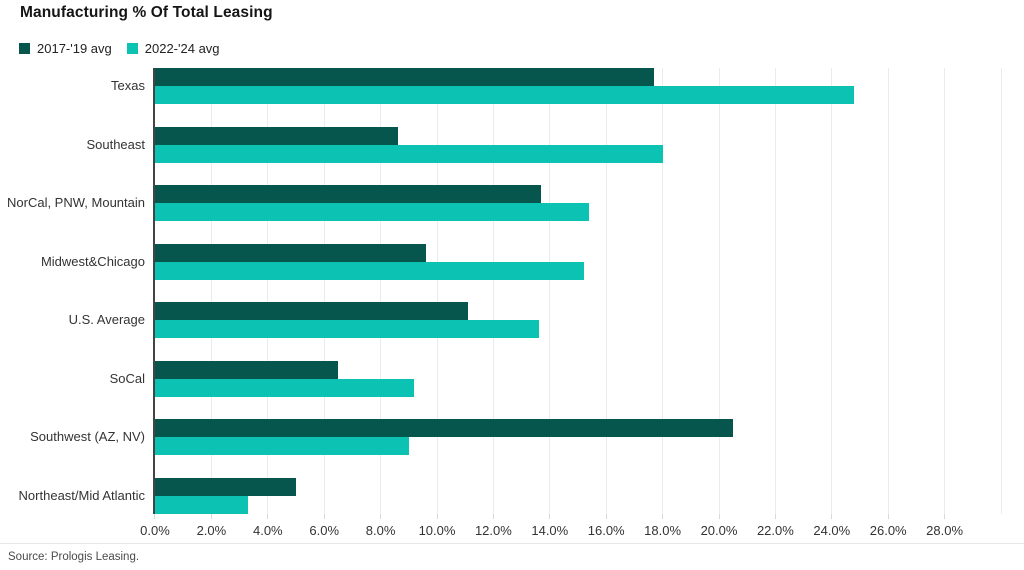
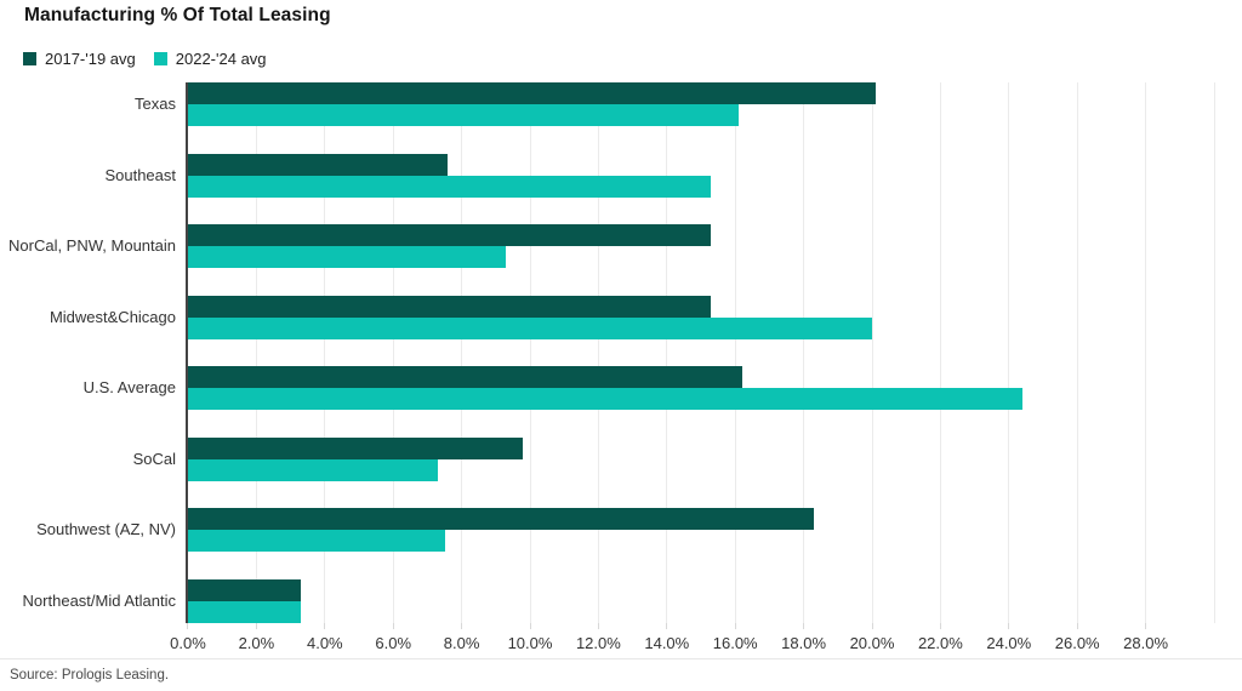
2017-'19 avg/Texas: 17.7% -> 20.1%
2022-'24 avg/Texas: 24.8% -> 16.1%
2017-'19 avg/Southeast: 8.6% -> 7.6%
2022-'24 avg/Southeast: 18.0% -> 15.3%
2017-'19 avg/NorCal, PNW, Mountain: 13.7% -> 15.3%
2022-'24 avg/NorCal, PNW, Mountain: 15.4% -> 9.3%
2017-'19 avg/Midwest&Chicago: 9.6% -> 15.3%
2022-'24 avg/Midwest&Chicago: 15.2% -> 20.0%
2017-'19 avg/U.S. Average: 11.1% -> 16.2%
2022-'24 avg/U.S. Average: 13.6% -> 24.4%
2017-'19 avg/SoCal: 6.5% -> 9.8%
2022-'24 avg/SoCal: 9.2% -> 7.3%
2017-'19 avg/Southwest (AZ, NV): 20.5% -> 18.3%
2022-'24 avg/Southwest (AZ, NV): 9.0% -> 7.5%
2017-'19 avg/Northeast/Mid Atlantic: 5.0% -> 3.3%
